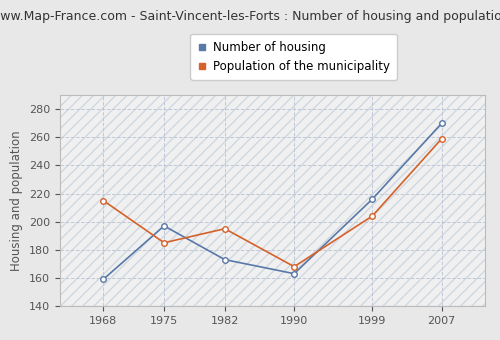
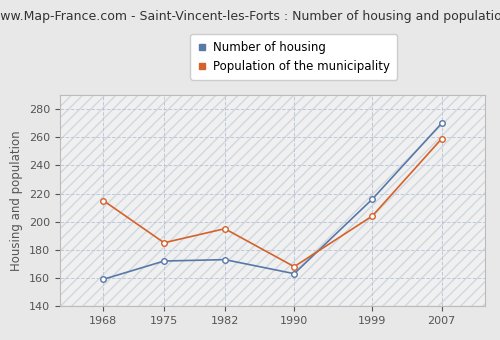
Number of housing/1975: 197 -> 172
